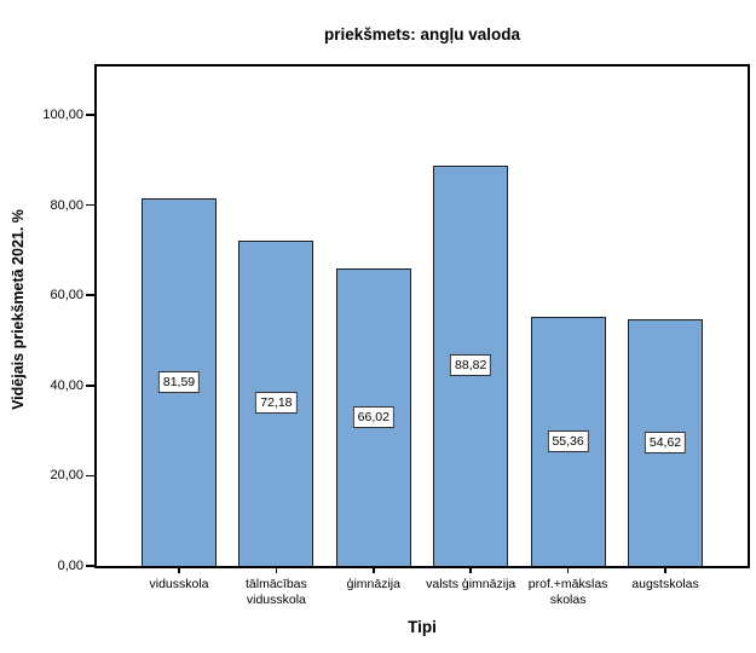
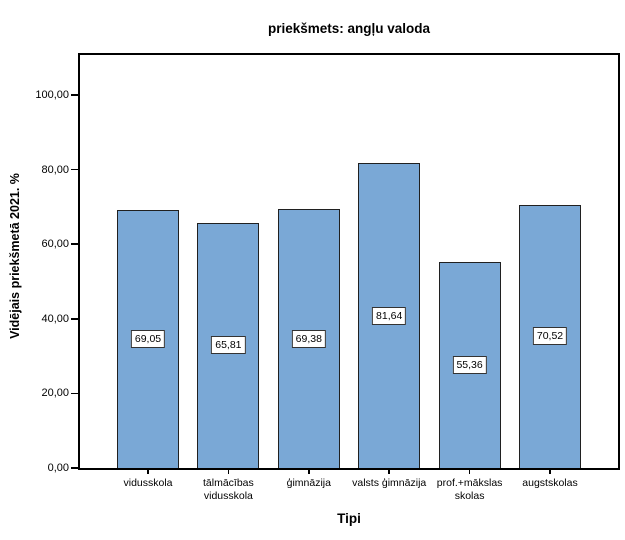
vidusskola: 81,59 -> 69,05
tālmācības vidusskola: 72,18 -> 65,81
ģimnāzija: 66,02 -> 69,38
valsts ģimnāzija: 88,82 -> 81,64
augstskolas: 54,62 -> 70,52
